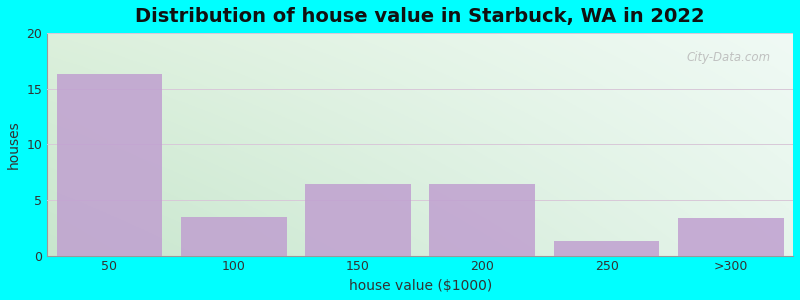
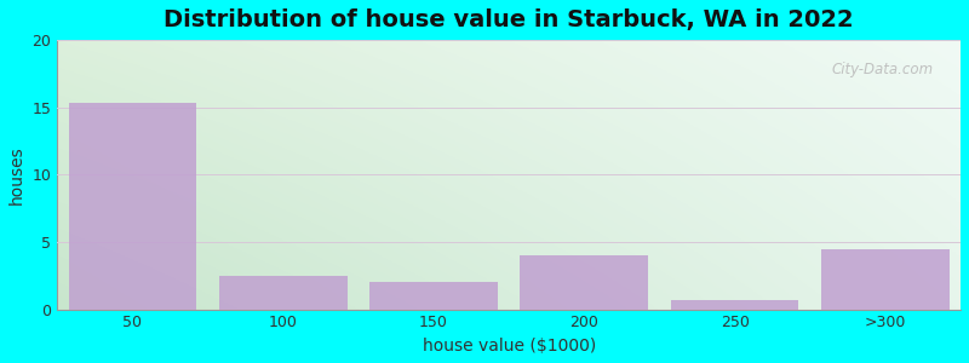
50: 16.3 -> 15.3
100: 3.5 -> 2.5
150: 6.4 -> 2.0
200: 6.4 -> 4.0
250: 1.3 -> 0.7
>300: 3.4 -> 4.5
